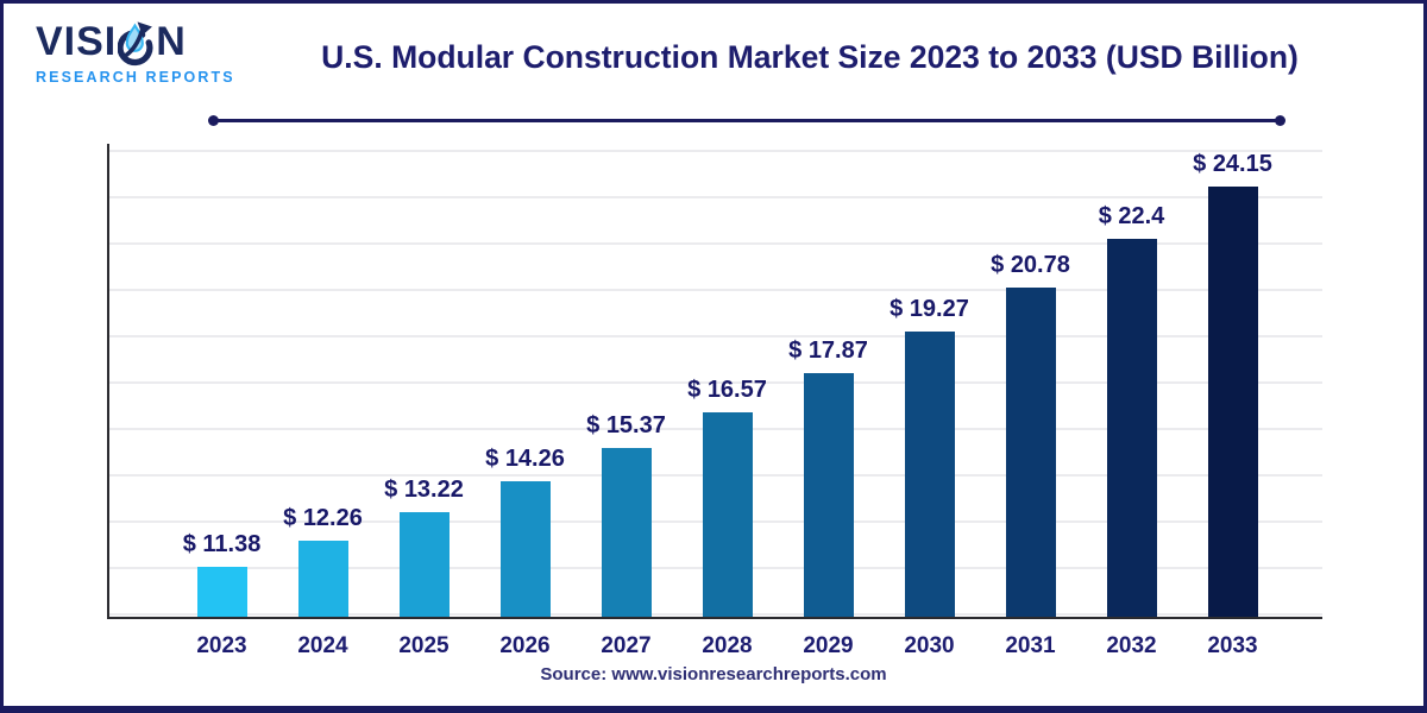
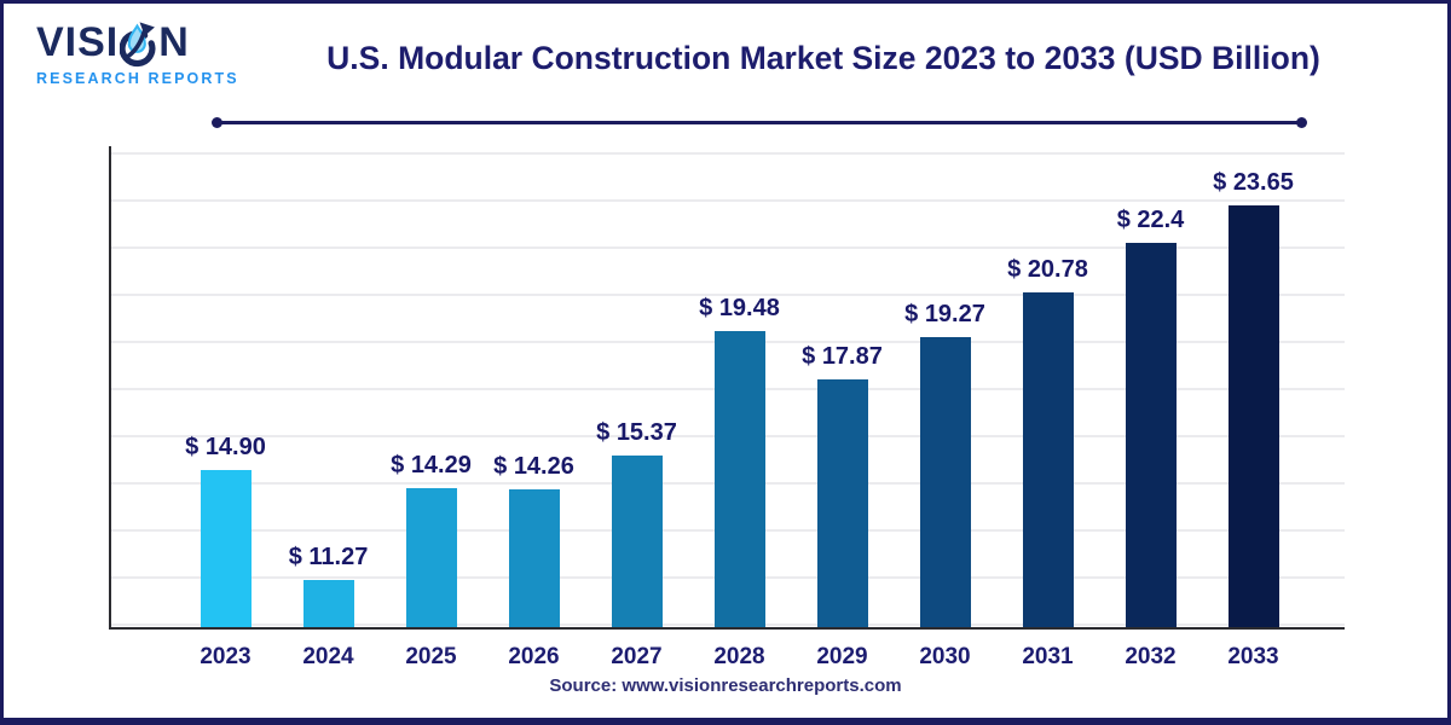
2023: 11.38 -> 14.90
2024: 12.26 -> 11.27
2025: 13.22 -> 14.29
2028: 16.57 -> 19.48
2033: 24.15 -> 23.65
